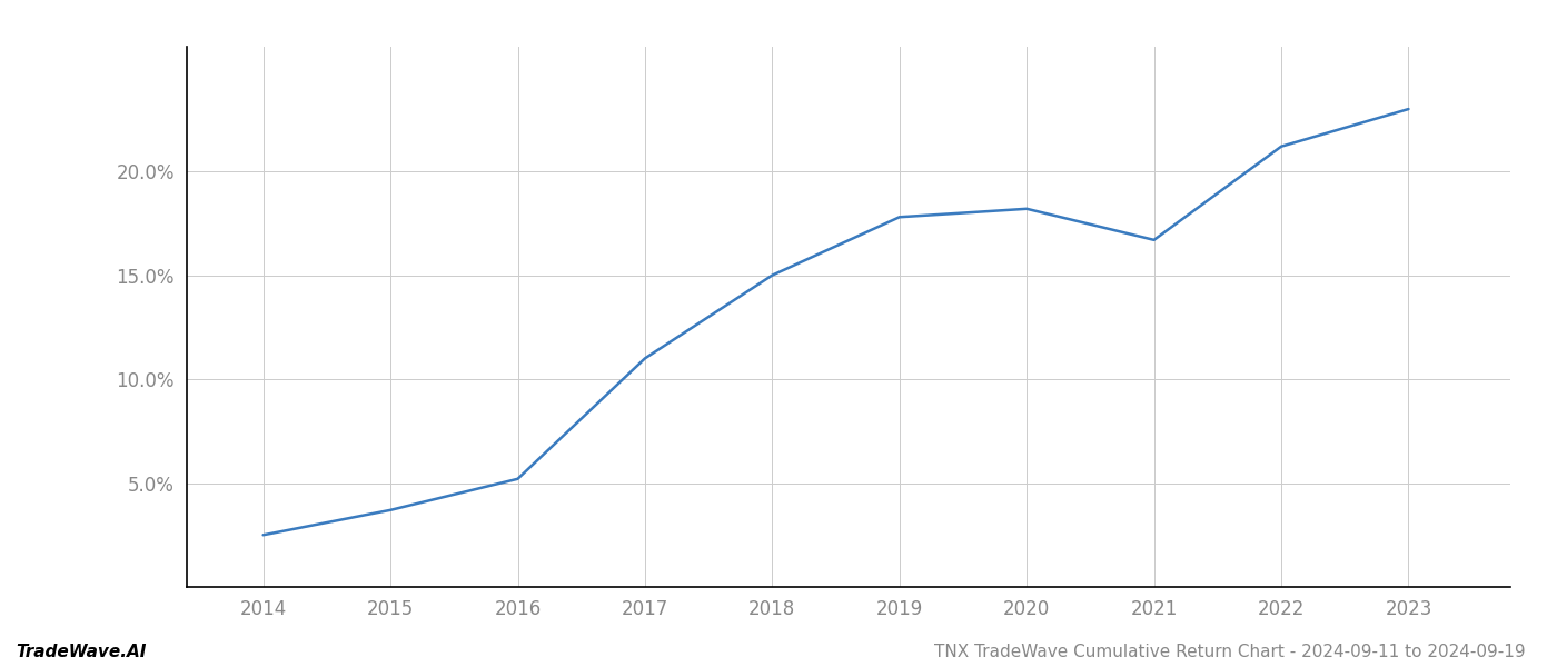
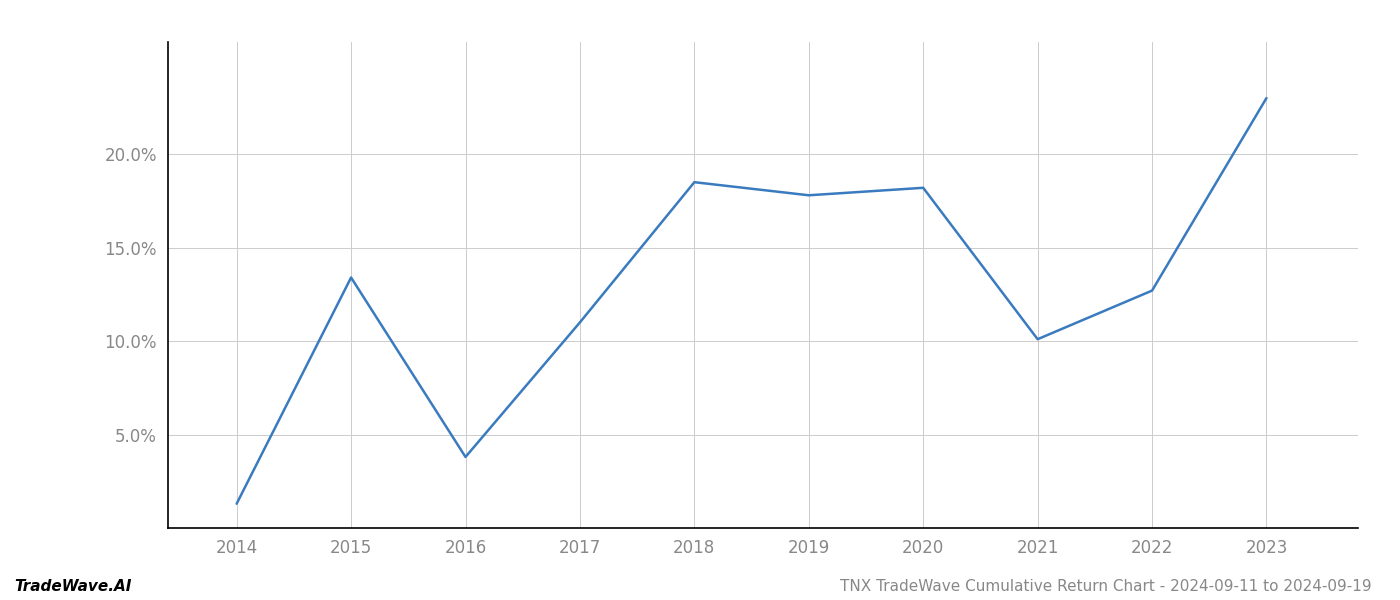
2014: 2.5% -> 1.3%
2015: 3.7% -> 13.4%
2016: 5.2% -> 3.8%
2018: 15.0% -> 18.5%
2021: 16.7% -> 10.1%
2022: 21.2% -> 12.7%
